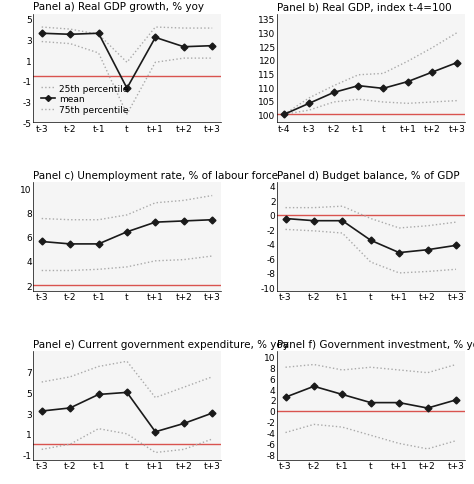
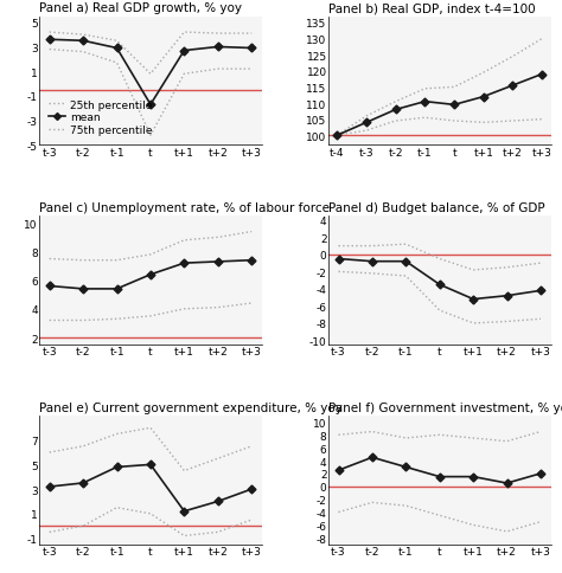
Panel a) Real GDP growth, % yoy/mean/t-1: 3.6 -> 2.9
Panel a) Real GDP growth, % yoy/mean/t+1: 3.2 -> 2.7
Panel a) Real GDP growth, % yoy/mean/t+2: 2.3 -> 3.0
Panel a) Real GDP growth, % yoy/mean/t+3: 2.4 -> 2.9
